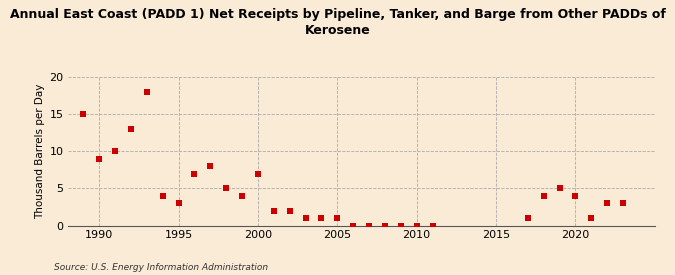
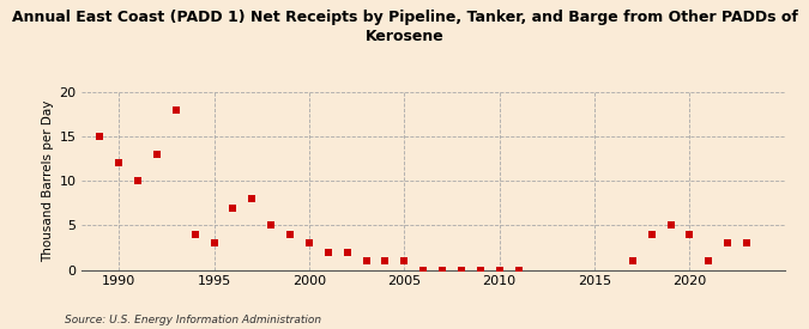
1990: 9 -> 12
2000: 7 -> 3
